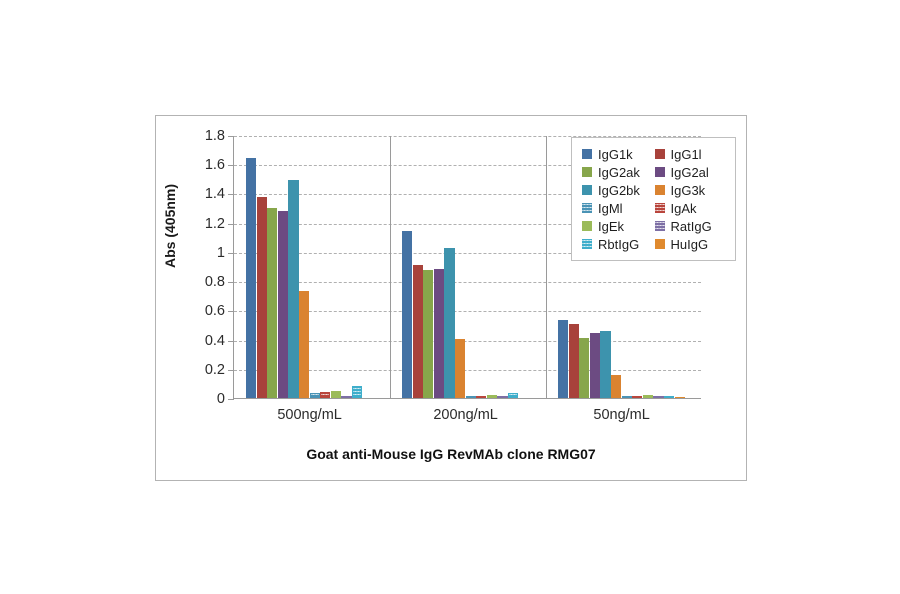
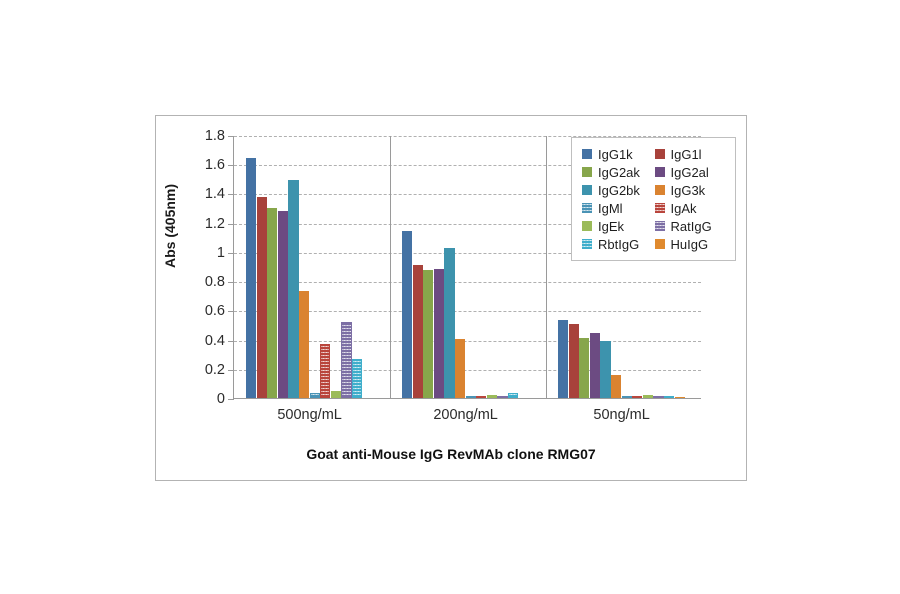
IgAk/500ng/mL: 0.04 -> 0.37
RatIgG/500ng/mL: 0.01 -> 0.52
RbtIgG/500ng/mL: 0.08 -> 0.27
IgG2bk/50ng/mL: 0.46 -> 0.39
